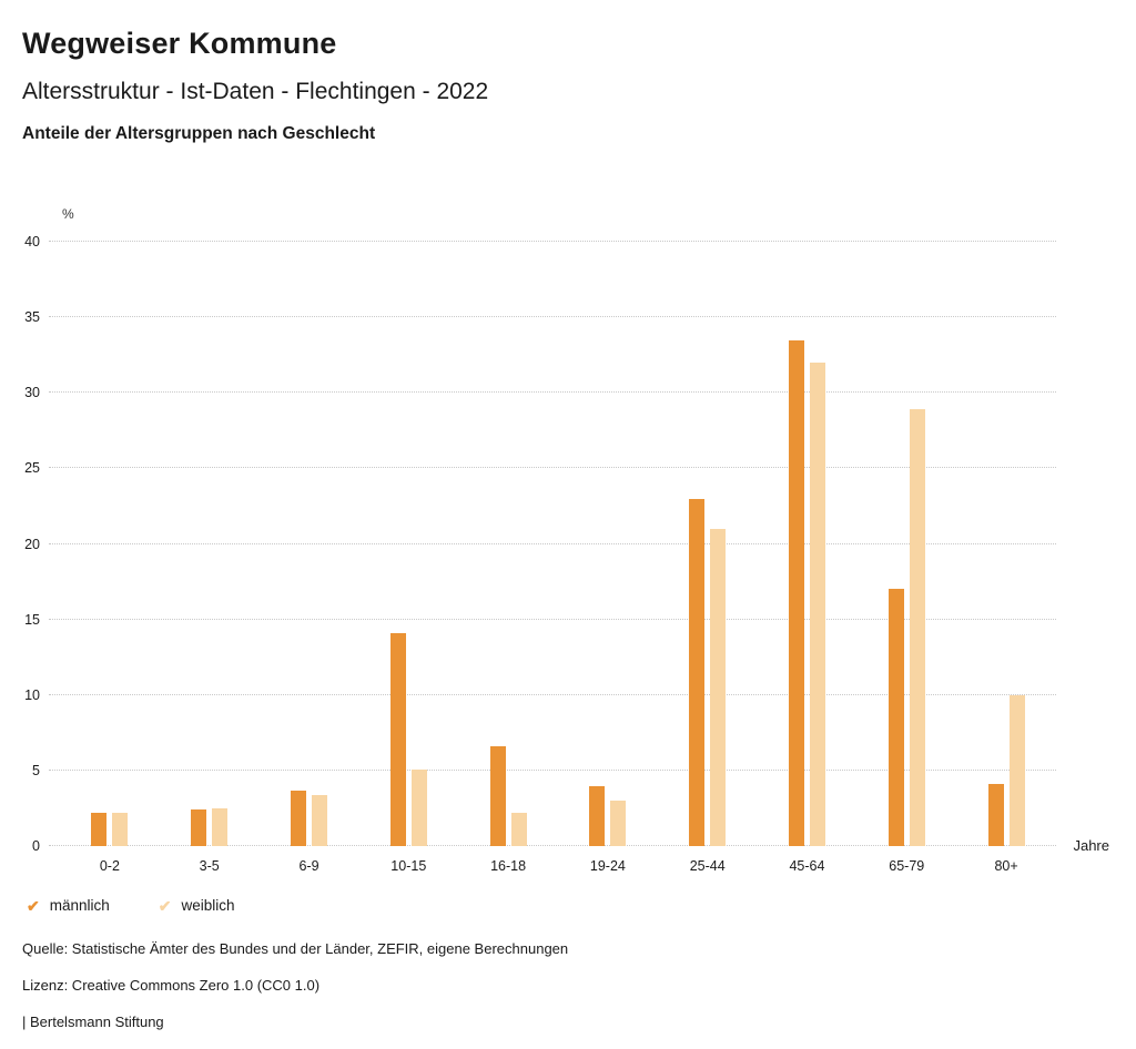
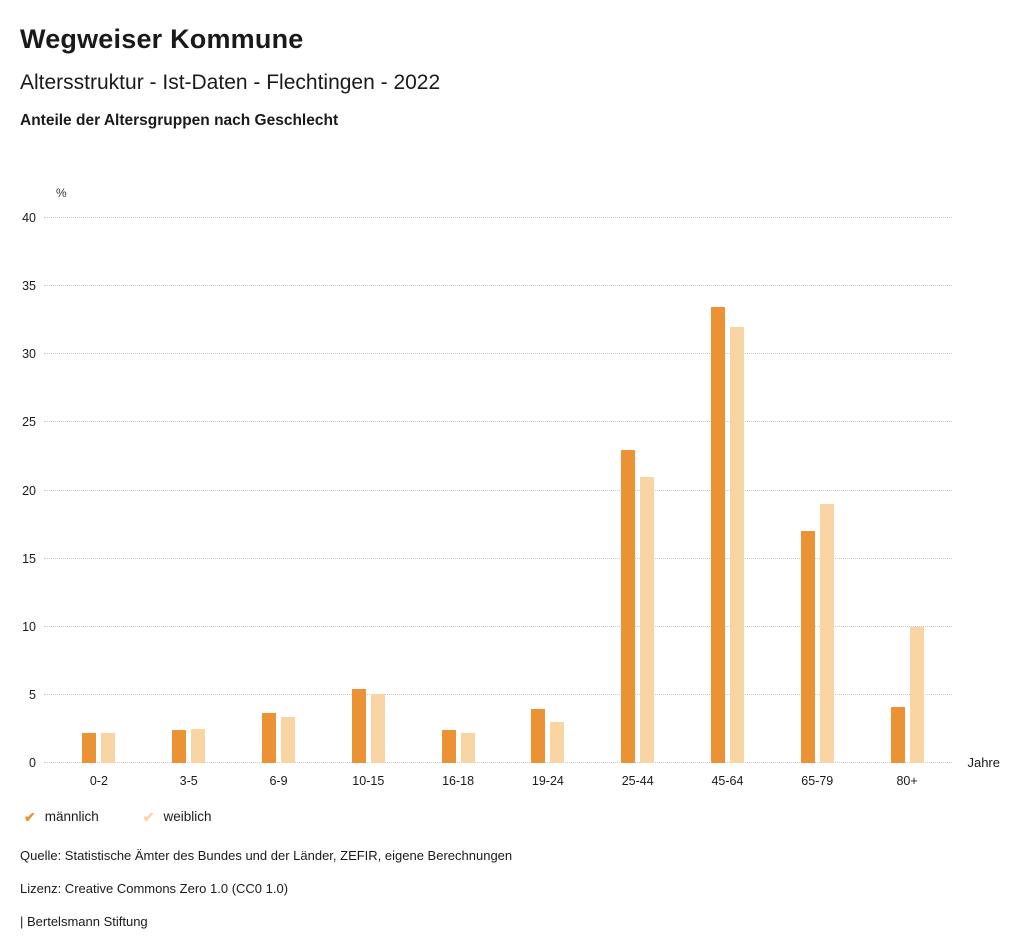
männlich/10-15: 14.1 -> 5.4
männlich/16-18: 6.6 -> 2.4
weiblich/65-79: 28.9 -> 19.0
